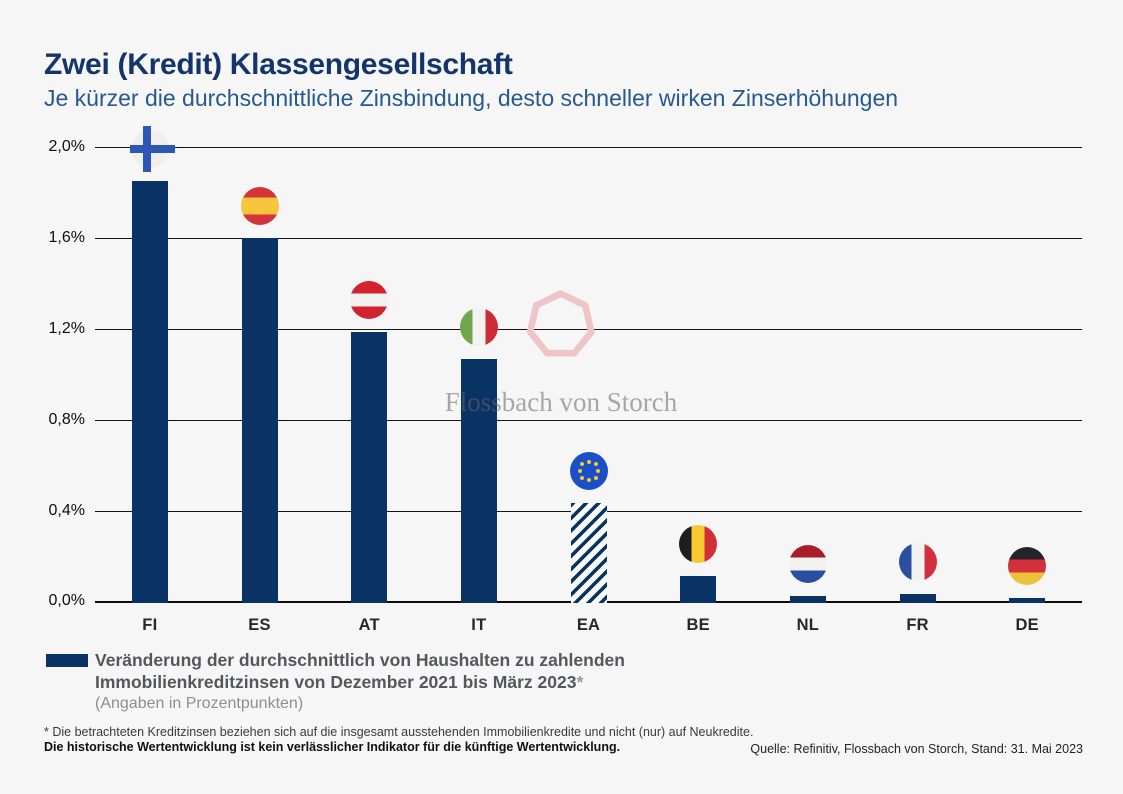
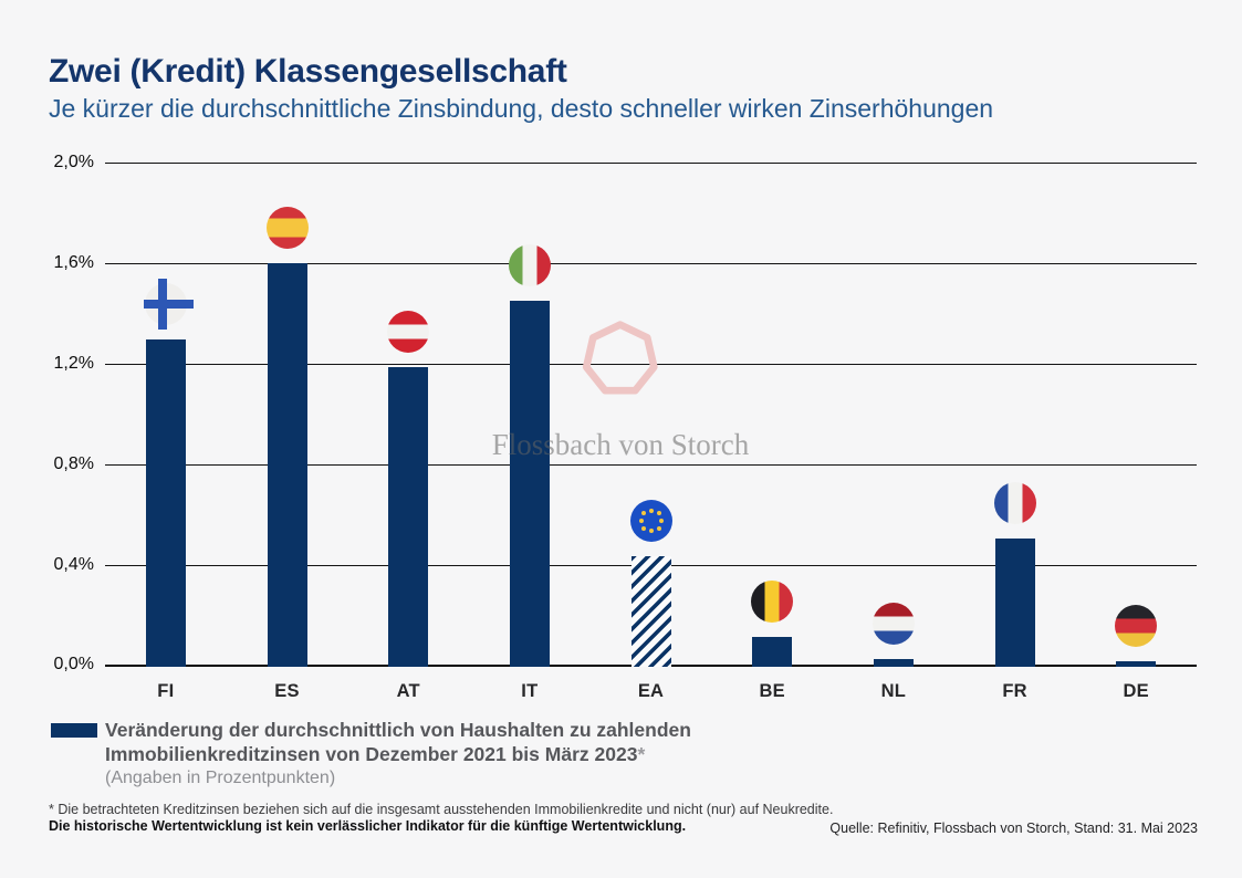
FI: 1,85% -> 1,30%
IT: 1,07% -> 1,45%
FR: 0,04% -> 0,51%
